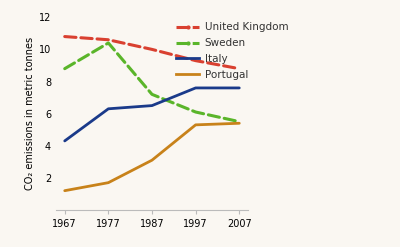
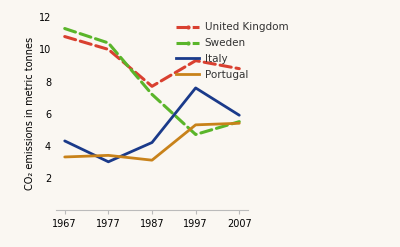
Sweden/1967: 8.8 -> 11.3
Portugal/1967: 1.2 -> 3.3
United Kingdom/1977: 10.6 -> 10.0
Italy/1977: 6.3 -> 3.0
Portugal/1977: 1.7 -> 3.4
United Kingdom/1987: 10.0 -> 7.7
Italy/1987: 6.5 -> 4.2
Sweden/1997: 6.1 -> 4.7
Italy/2007: 7.6 -> 5.9
